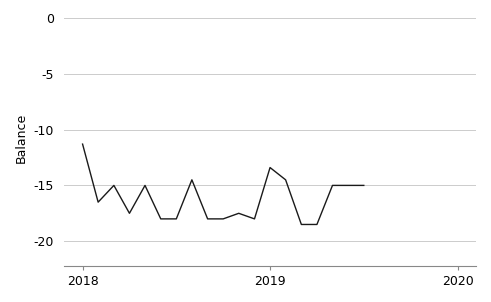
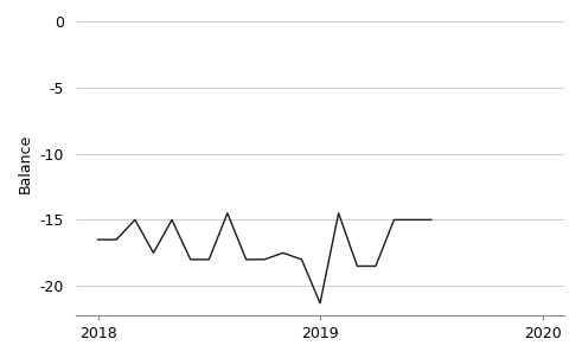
2018: -11.3 -> -16.5
2019: -13.4 -> -21.3
